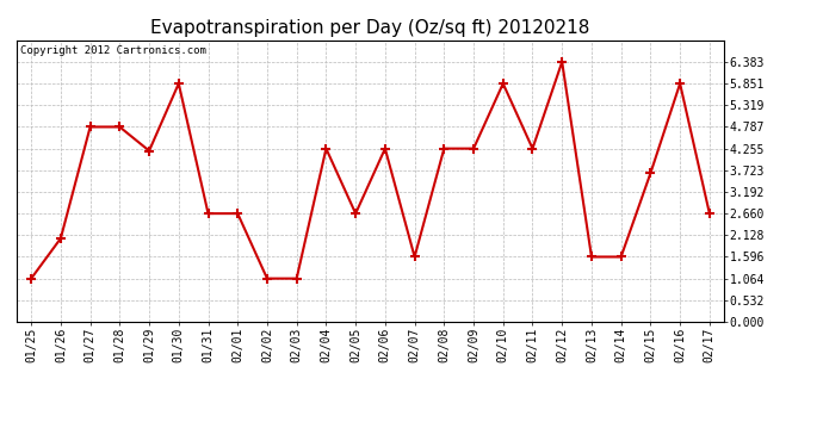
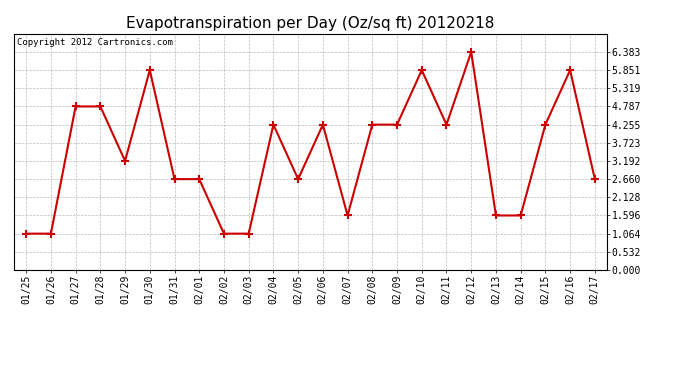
01/26: 2.05 -> 1.06
01/29: 4.20 -> 3.19
02/15: 3.65 -> 4.25
